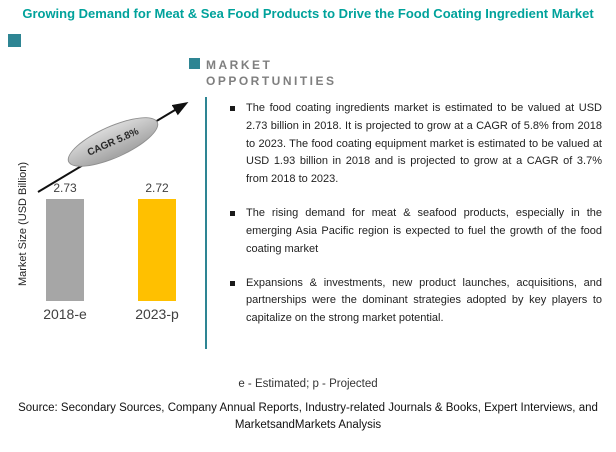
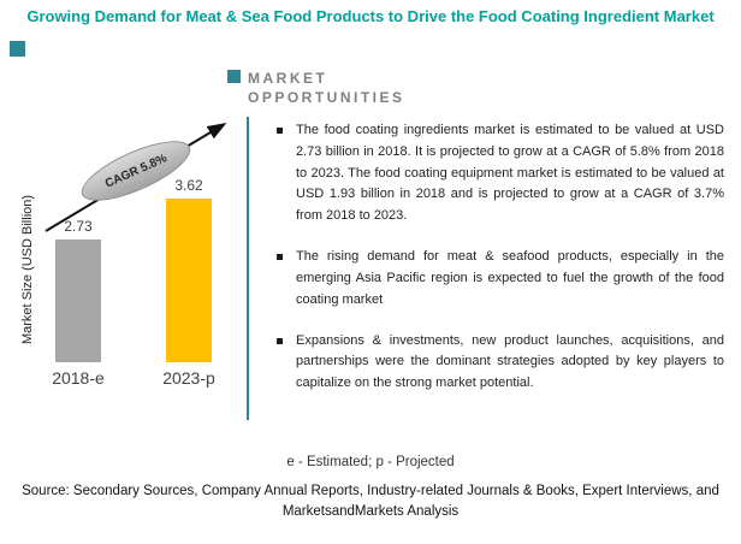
2023-p: 2.72 -> 3.62
